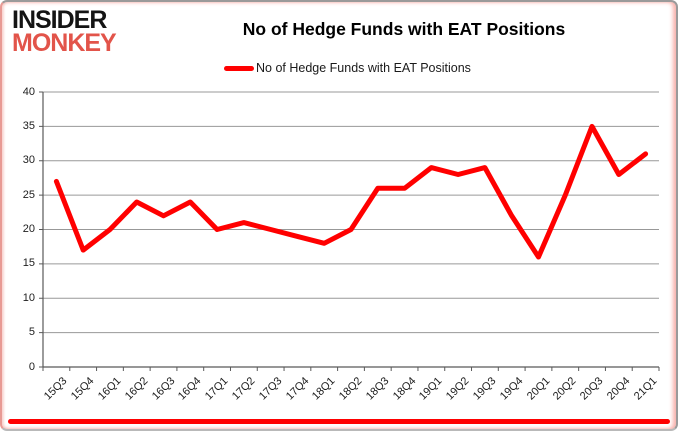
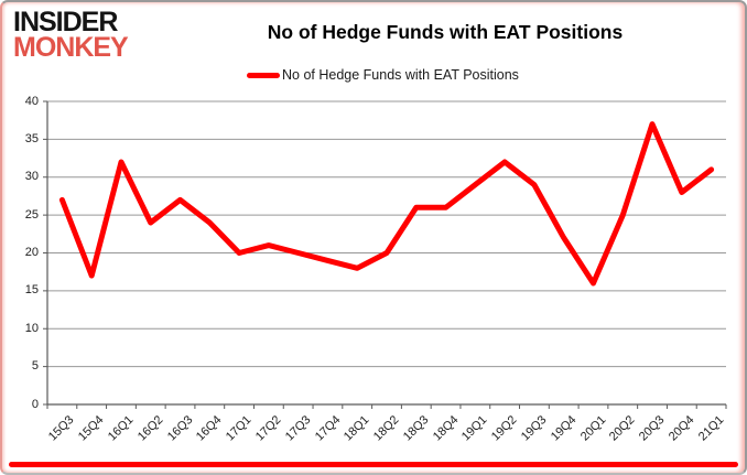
16Q1: 20 -> 32
16Q3: 22 -> 27
19Q2: 28 -> 32
20Q3: 35 -> 37
